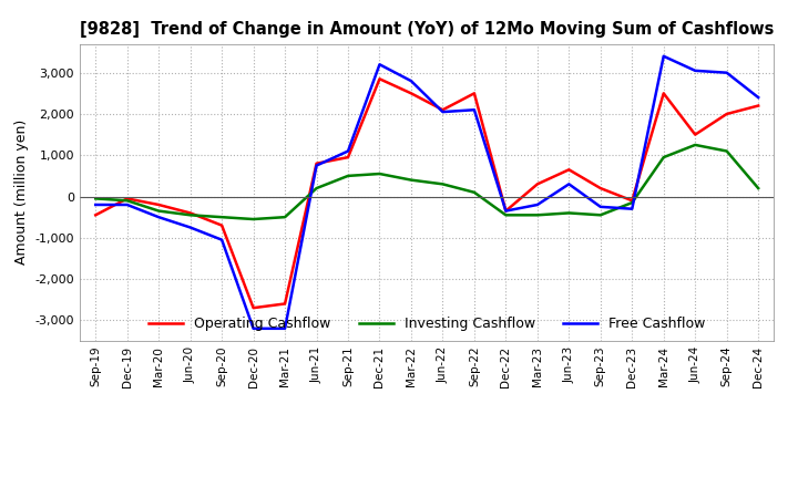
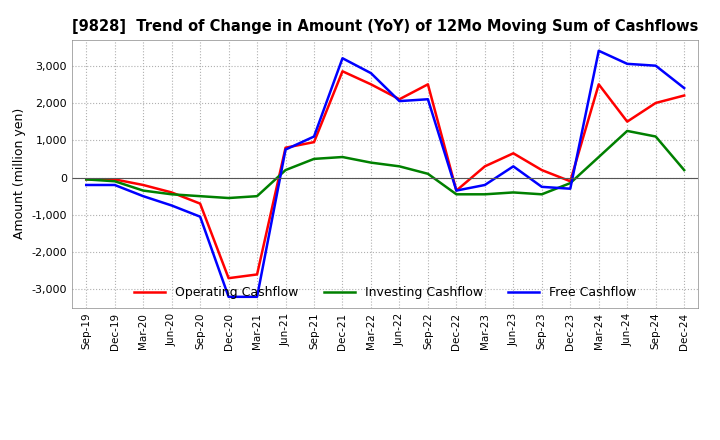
Operating Cashflow/Sep-19: -450 -> -50
Investing Cashflow/Mar-24: 950 -> 550
